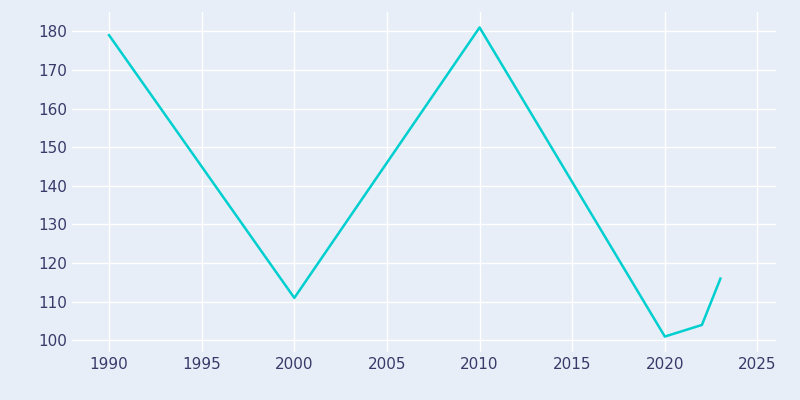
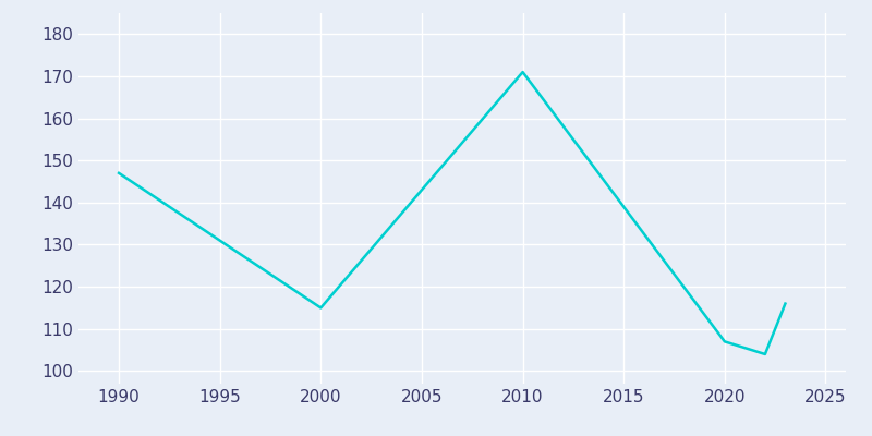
1990: 179 -> 147
2000: 111 -> 115
2010: 181 -> 171
2020: 101 -> 107
